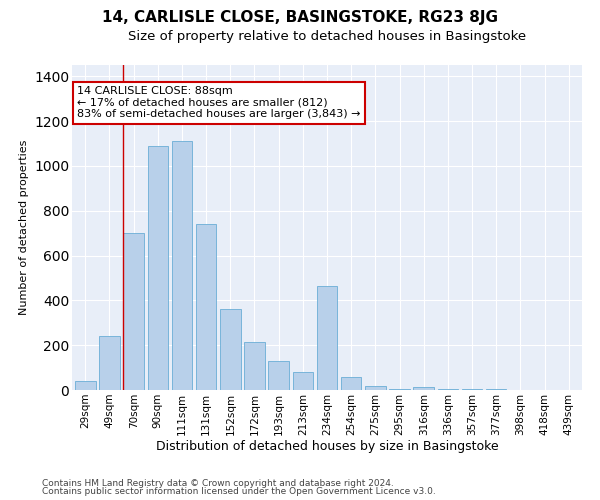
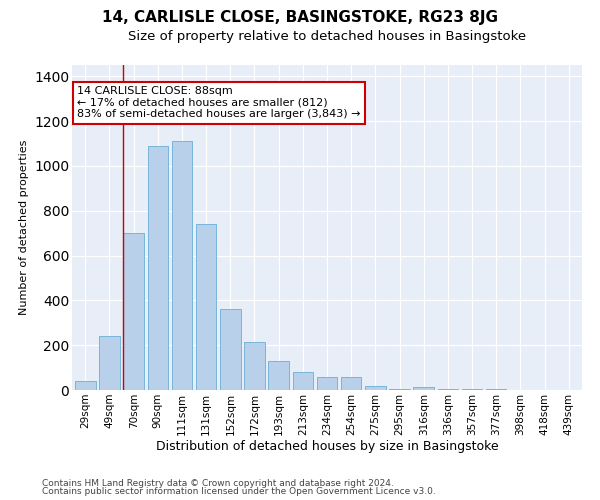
234sqm: 465 -> 60
